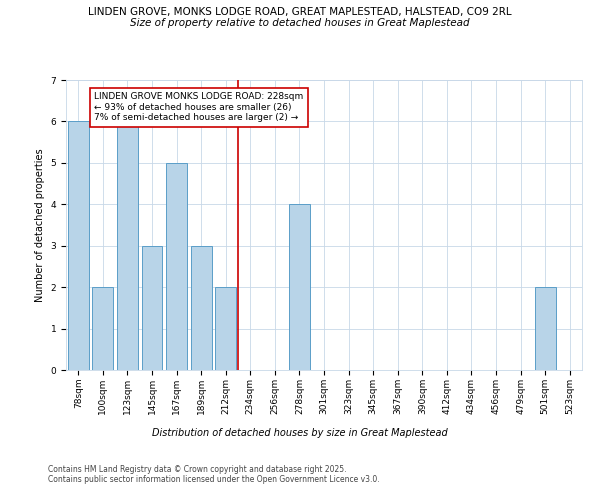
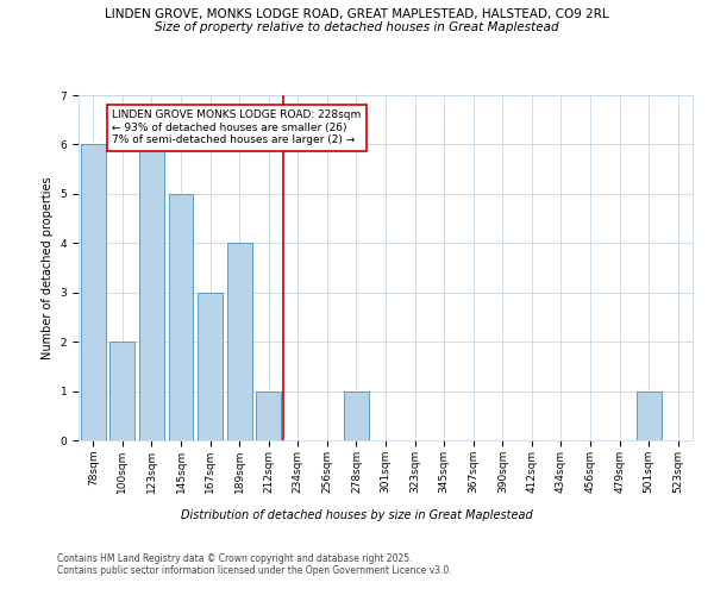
145sqm: 3 -> 5
167sqm: 5 -> 3
189sqm: 3 -> 4
212sqm: 2 -> 1
278sqm: 4 -> 1
501sqm: 2 -> 1
